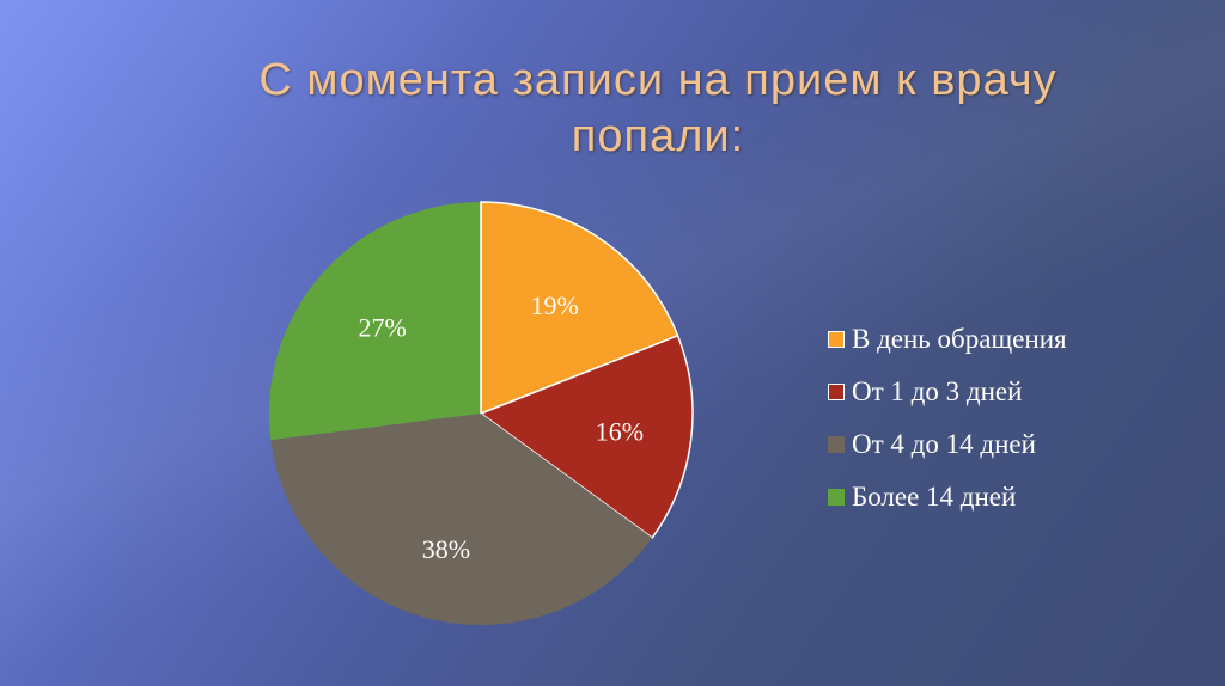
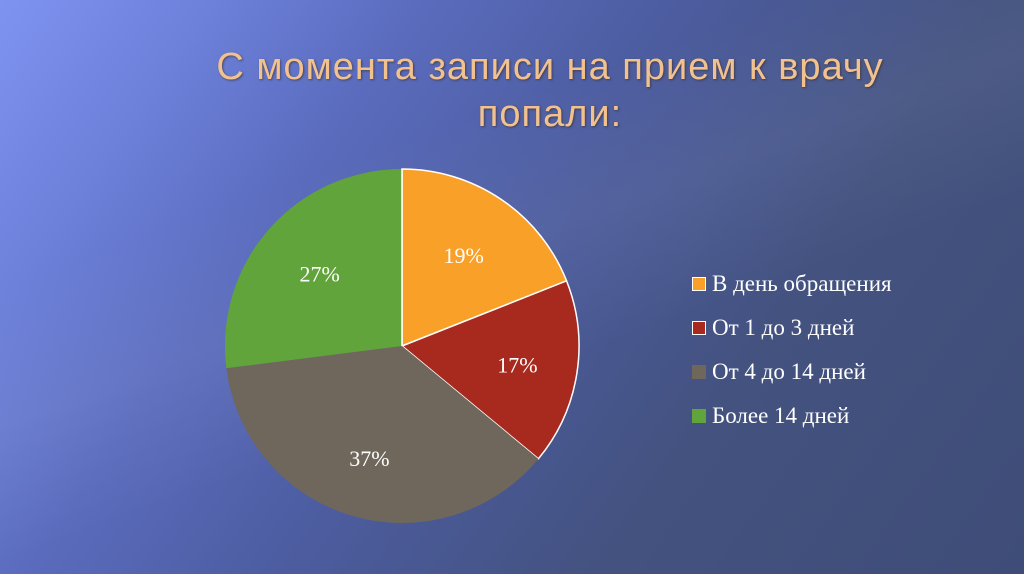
От 1 до 3 дней: 16% -> 17%
От 4 до 14 дней: 38% -> 37%
